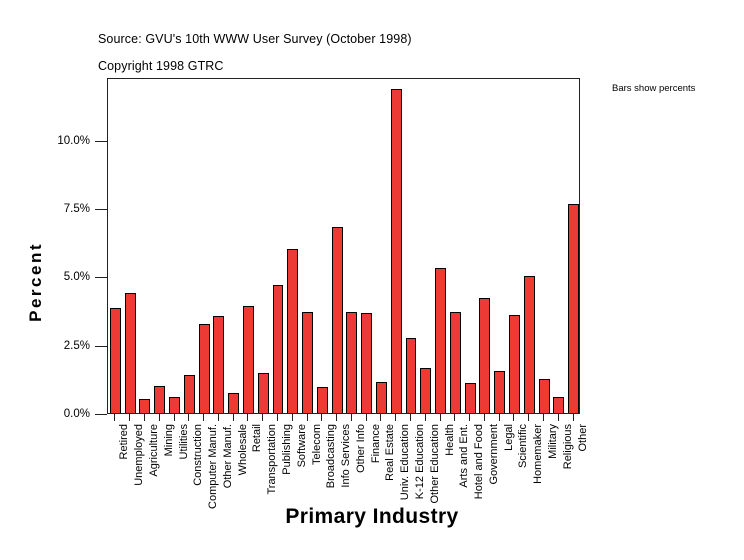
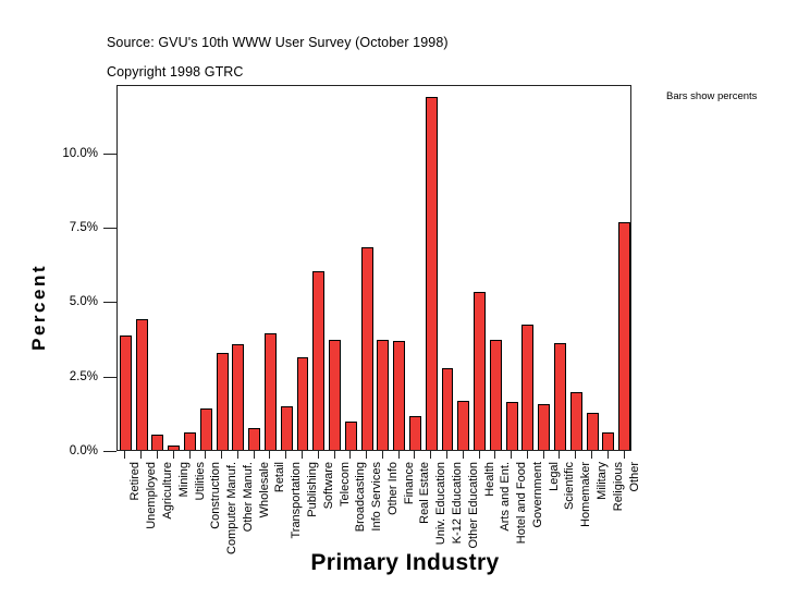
Mining: 1.0% -> 0.1%
Publishing: 4.7% -> 3.1%
Hotel and Food: 1.1% -> 1.6%
Homemaker: 5.0% -> 1.9%
